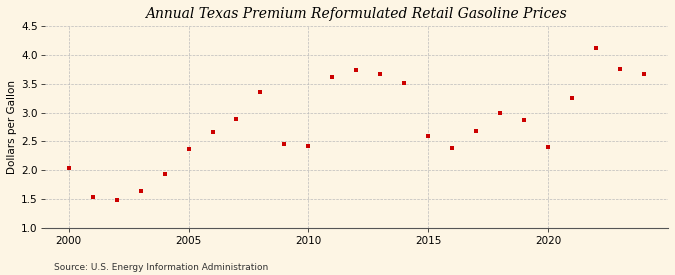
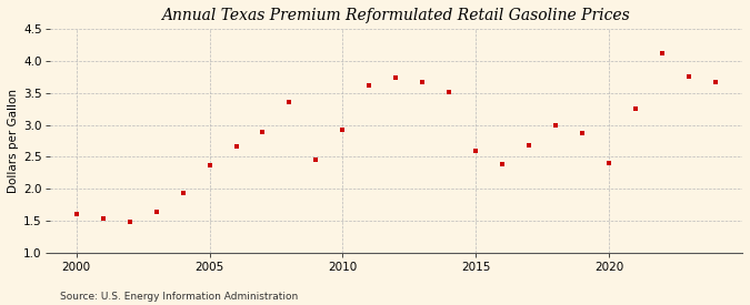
2000: 2.04 -> 1.60
2010: 2.42 -> 2.93
